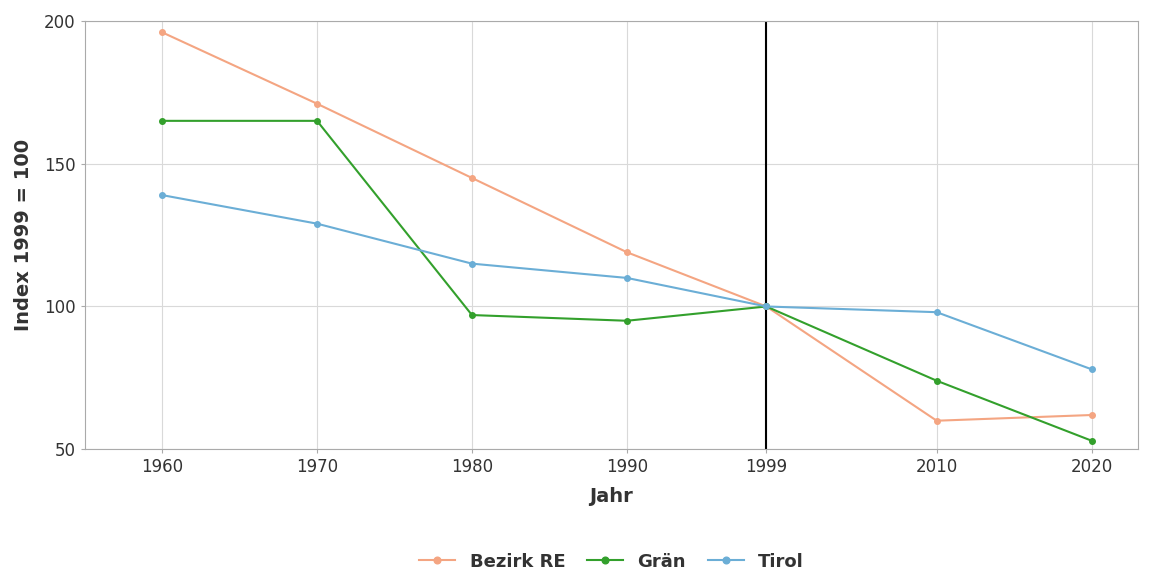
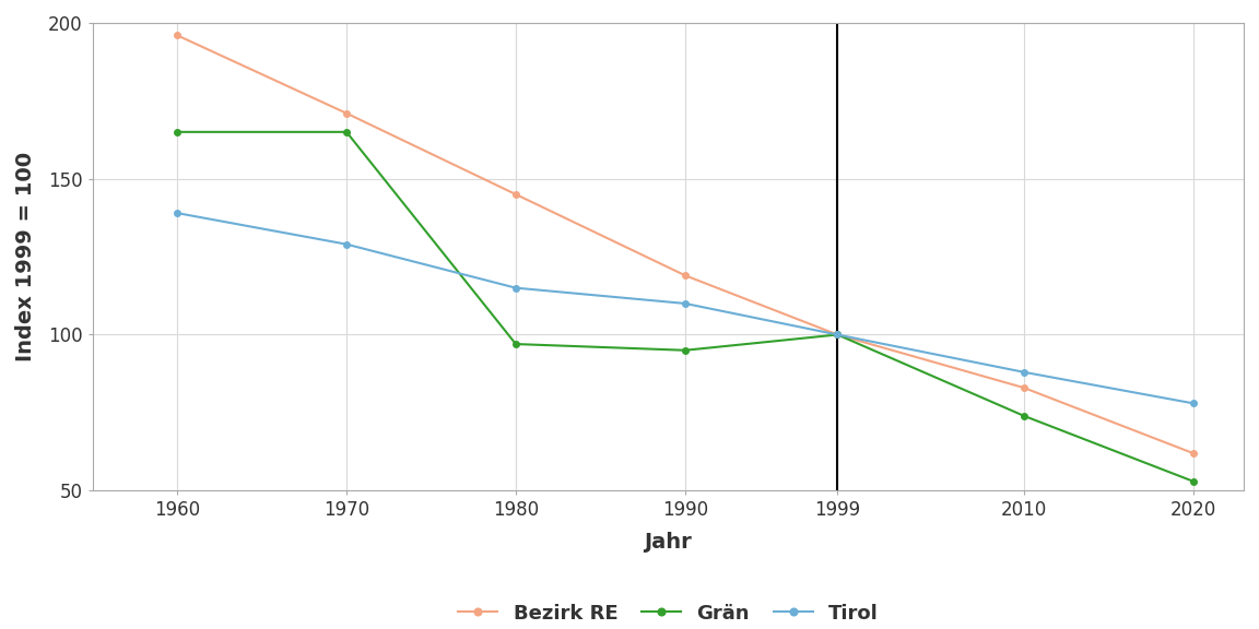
Bezirk RE/2010: 60 -> 83
Tirol/2010: 98 -> 88
